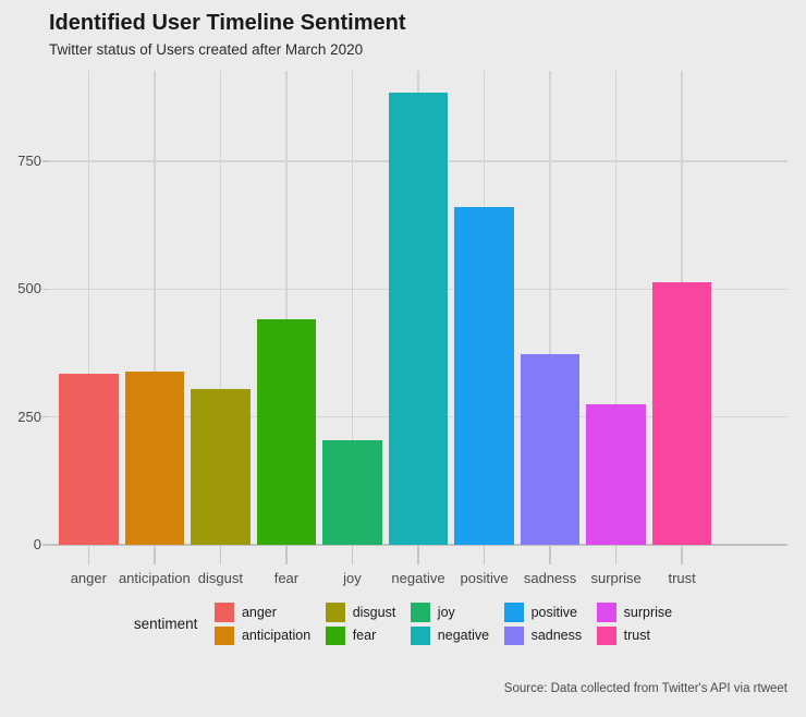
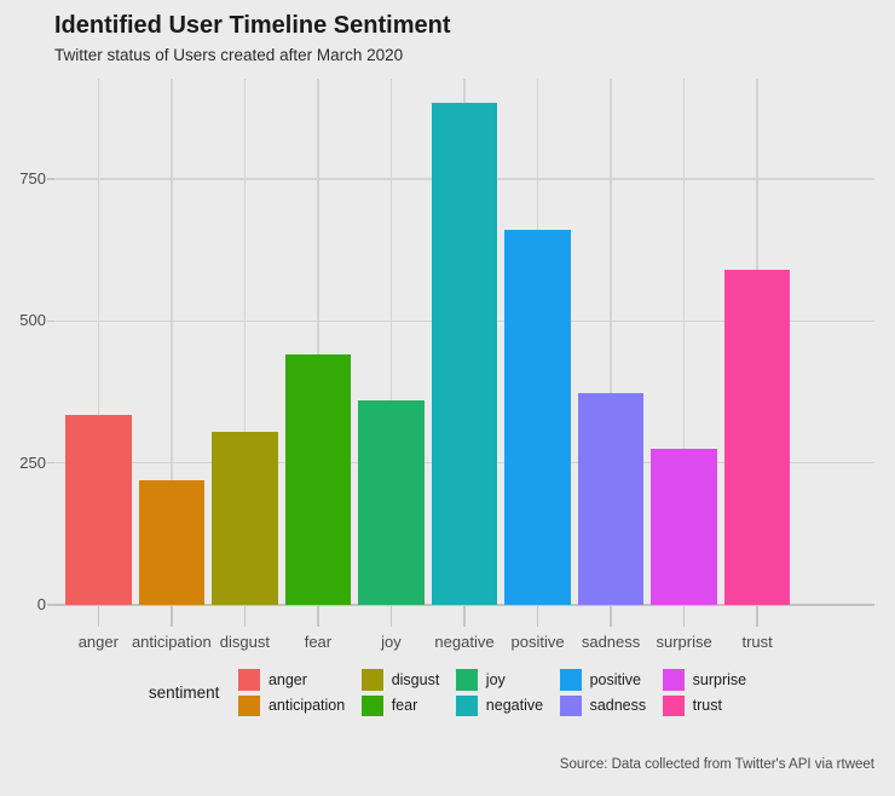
anticipation: 340 -> 220
joy: 200 -> 360
trust: 510 -> 590
